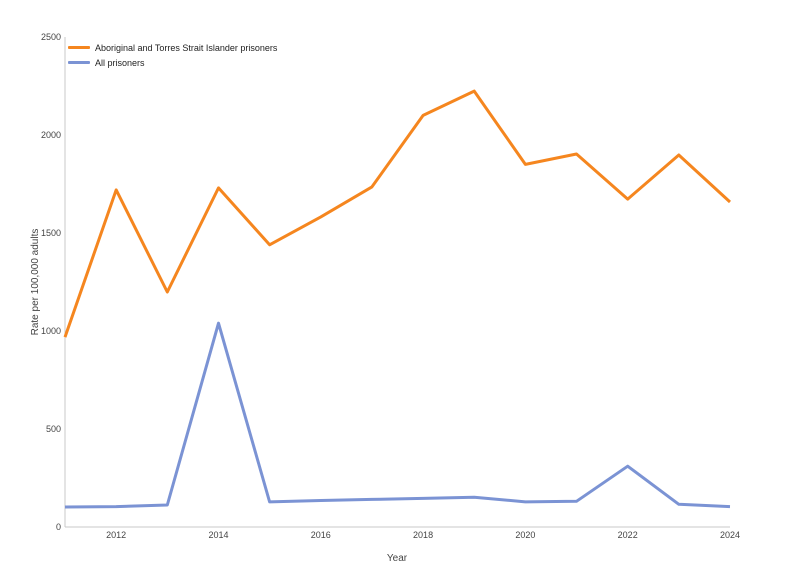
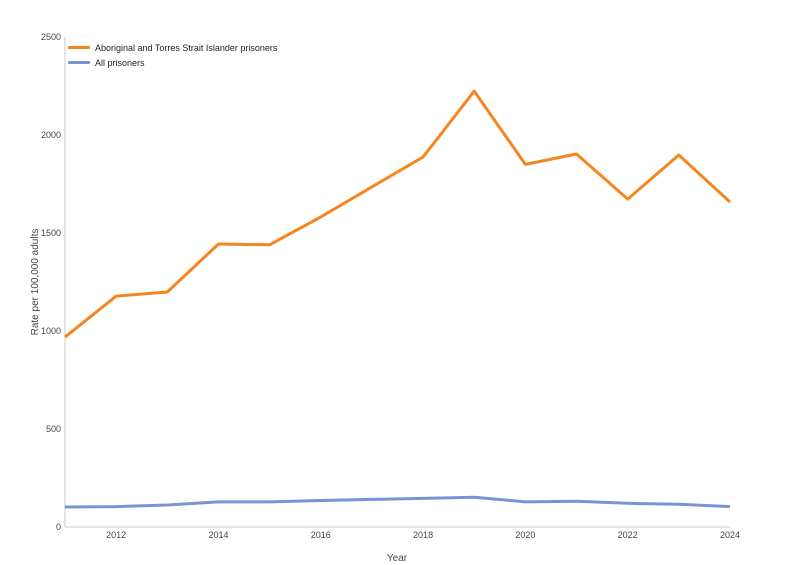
Aboriginal and Torres Strait Islander prisoners/2012: 1720 -> 1180
Aboriginal and Torres Strait Islander prisoners/2014: 1730 -> 1440
All prisoners/2014: 1040 -> 130
Aboriginal and Torres Strait Islander prisoners/2018: 2100 -> 1890
All prisoners/2022: 310 -> 120
